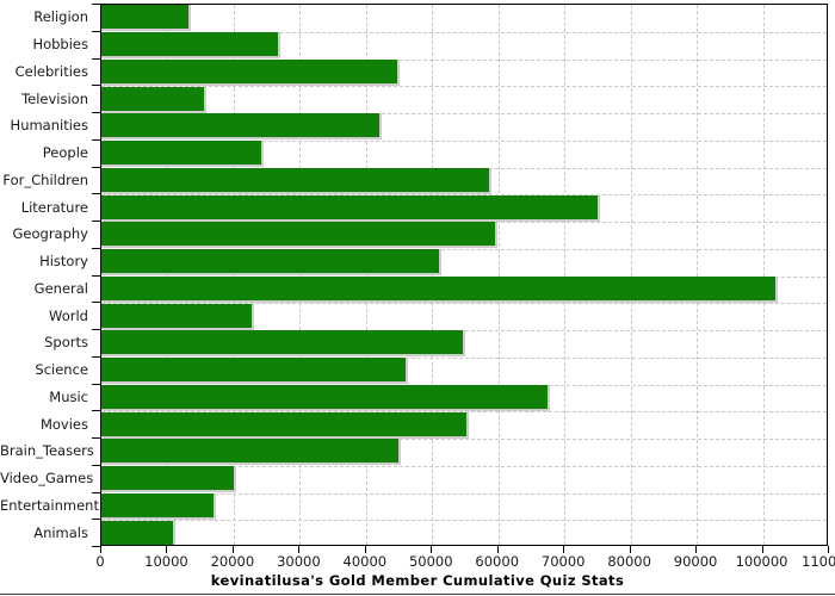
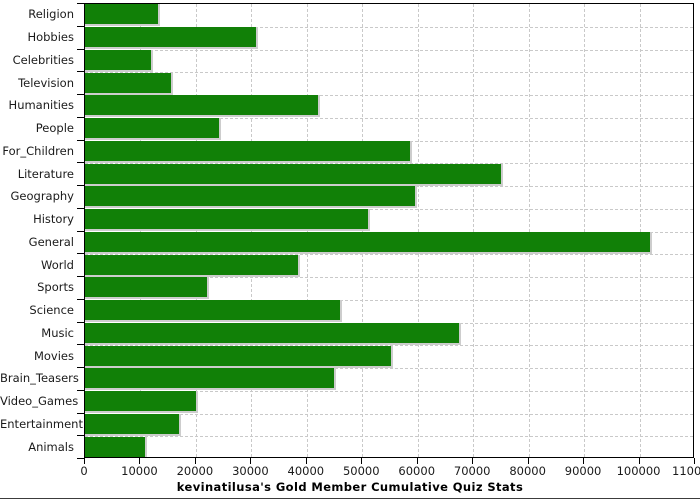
Hobbies: 27000 -> 31000
Celebrities: 45000 -> 12000
World: 23000 -> 39000
Sports: 55000 -> 22000
